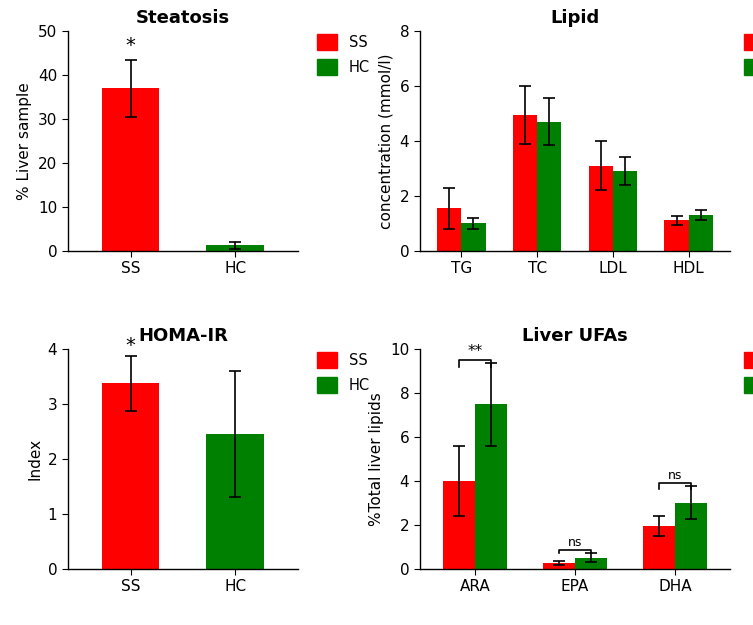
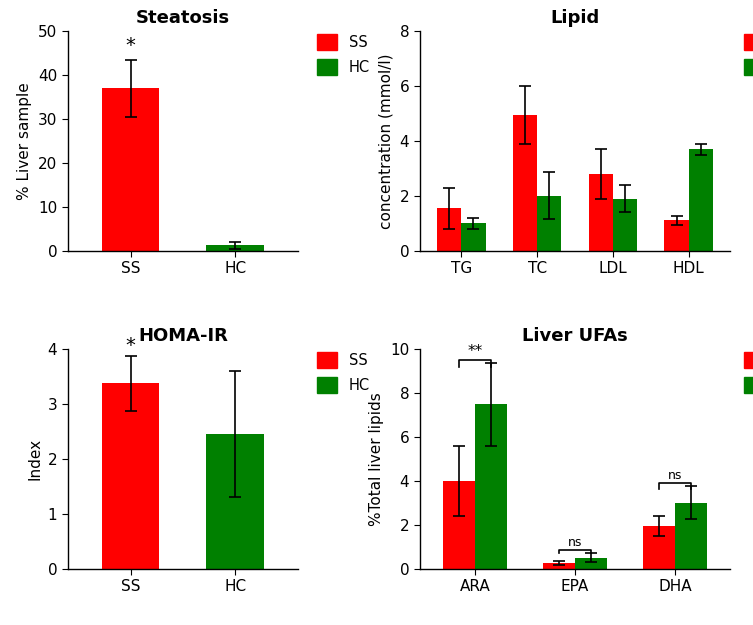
Lipid/HC/TC: 4.7 -> 2.0
Lipid/SS/LDL: 3.10 -> 2.80
Lipid/HC/LDL: 2.9 -> 1.9
Lipid/HC/HDL: 1.3 -> 3.7
